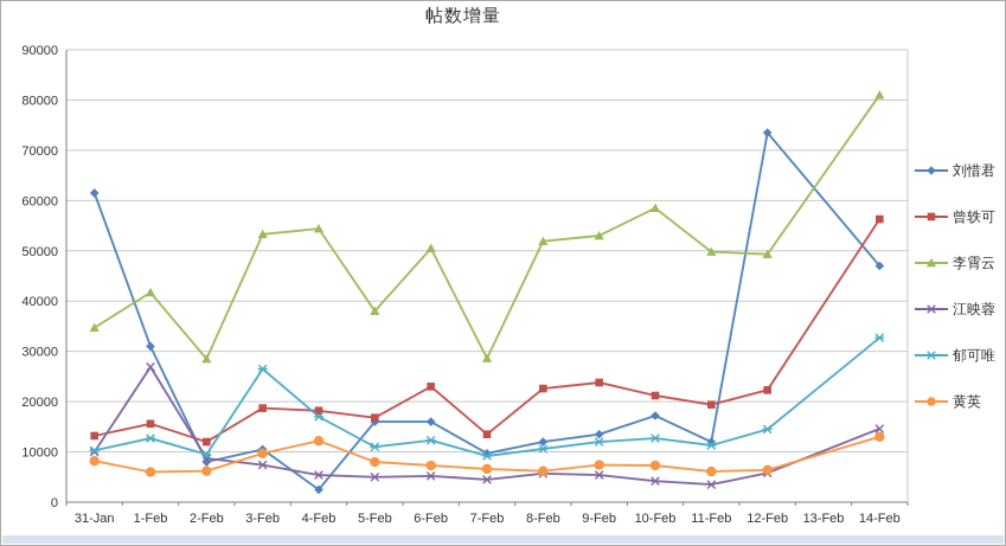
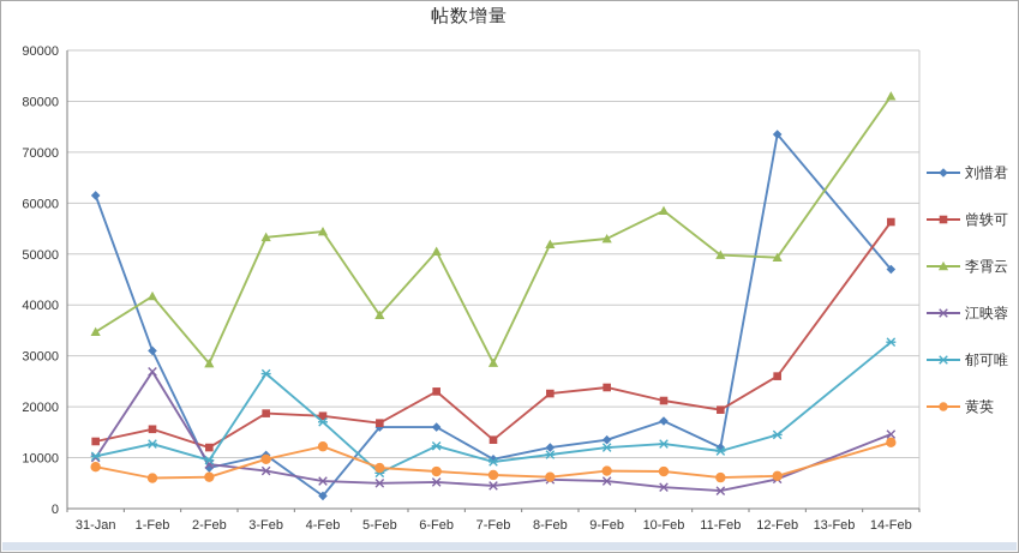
郁可唯/5-Feb: 11000 -> 7000
曾轶可/12-Feb: 22000 -> 26000
